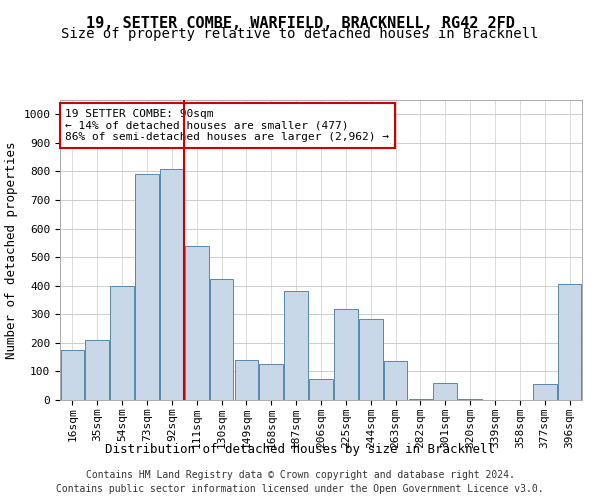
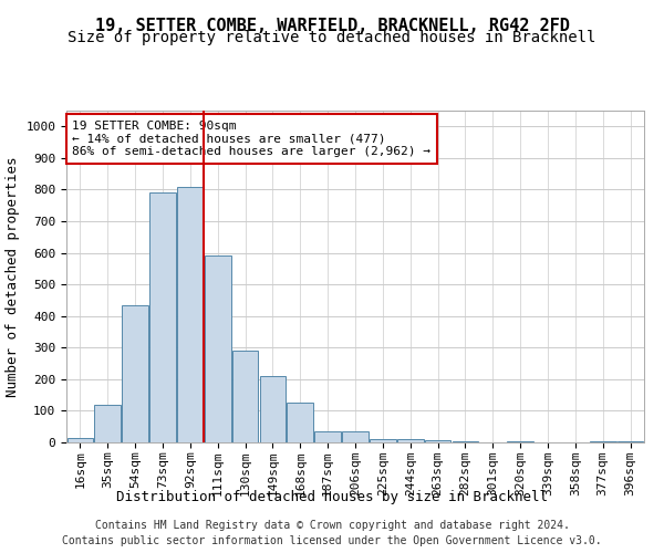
16sqm: 175 -> 15
35sqm: 210 -> 120
54sqm: 400 -> 435
111sqm: 540 -> 590
130sqm: 425 -> 290
149sqm: 140 -> 210
187sqm: 380 -> 35
206sqm: 75 -> 35
225sqm: 320 -> 10
244sqm: 285 -> 10
263sqm: 135 -> 8
301sqm: 60 -> 1
377sqm: 55 -> 5
396sqm: 405 -> 5
